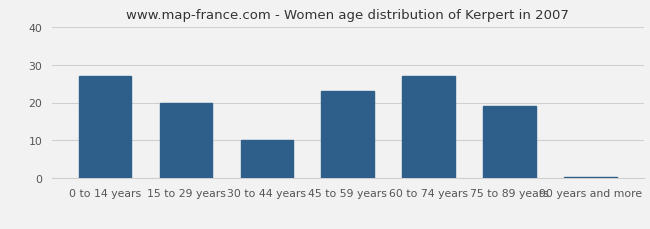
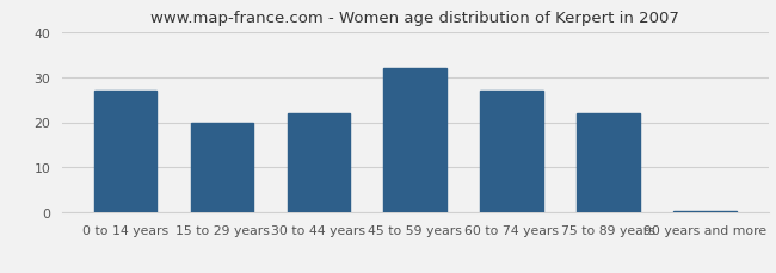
30 to 44 years: 10.0 -> 22.0
45 to 59 years: 23.0 -> 32.0
75 to 89 years: 19.0 -> 22.0
